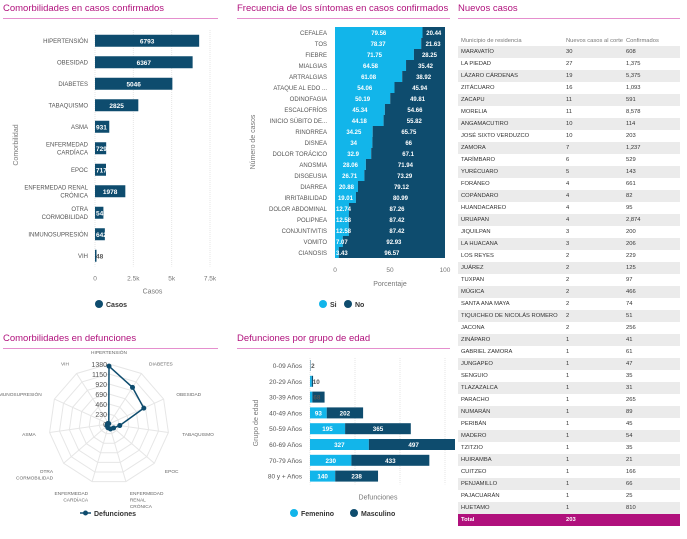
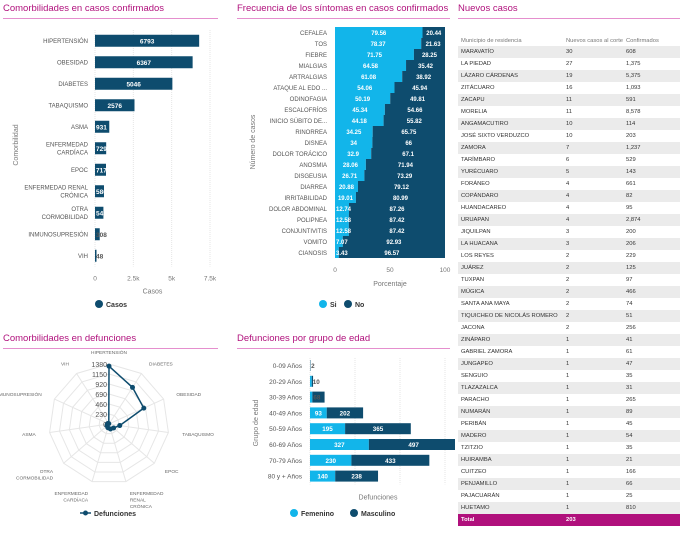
Comorbilidades en casos confirmados/TABAQUISMO: 2825 -> 2576
Comorbilidades en casos confirmados/ENFERMEDAD RENAL CRÓNICA: 1978 -> 586
Comorbilidades en casos confirmados/INMUNOSUPRESIÓN: 642 -> 308
